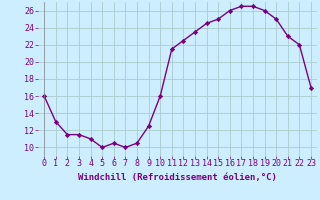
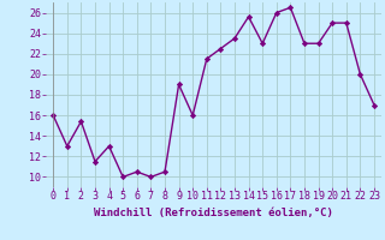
2: 11.5 -> 15.4
4: 11.0 -> 13.0
9: 12.5 -> 19.0
14: 24.5 -> 25.6
15: 25.0 -> 23.0
18: 26.5 -> 23.0
19: 26.0 -> 23.0
21: 23.0 -> 25.0
22: 22.0 -> 20.0
